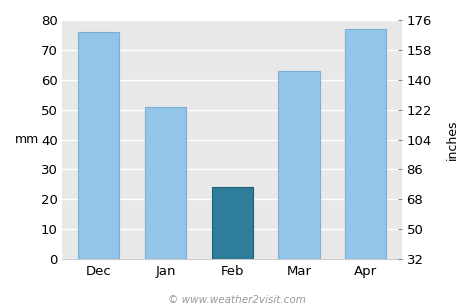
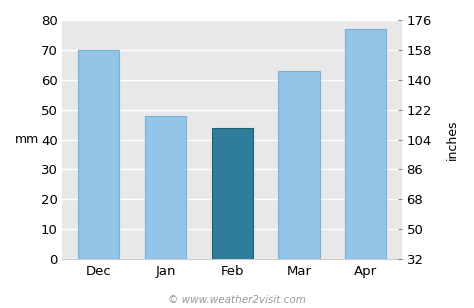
Dec: 76 -> 70
Jan: 51 -> 48
Feb: 24 -> 44
